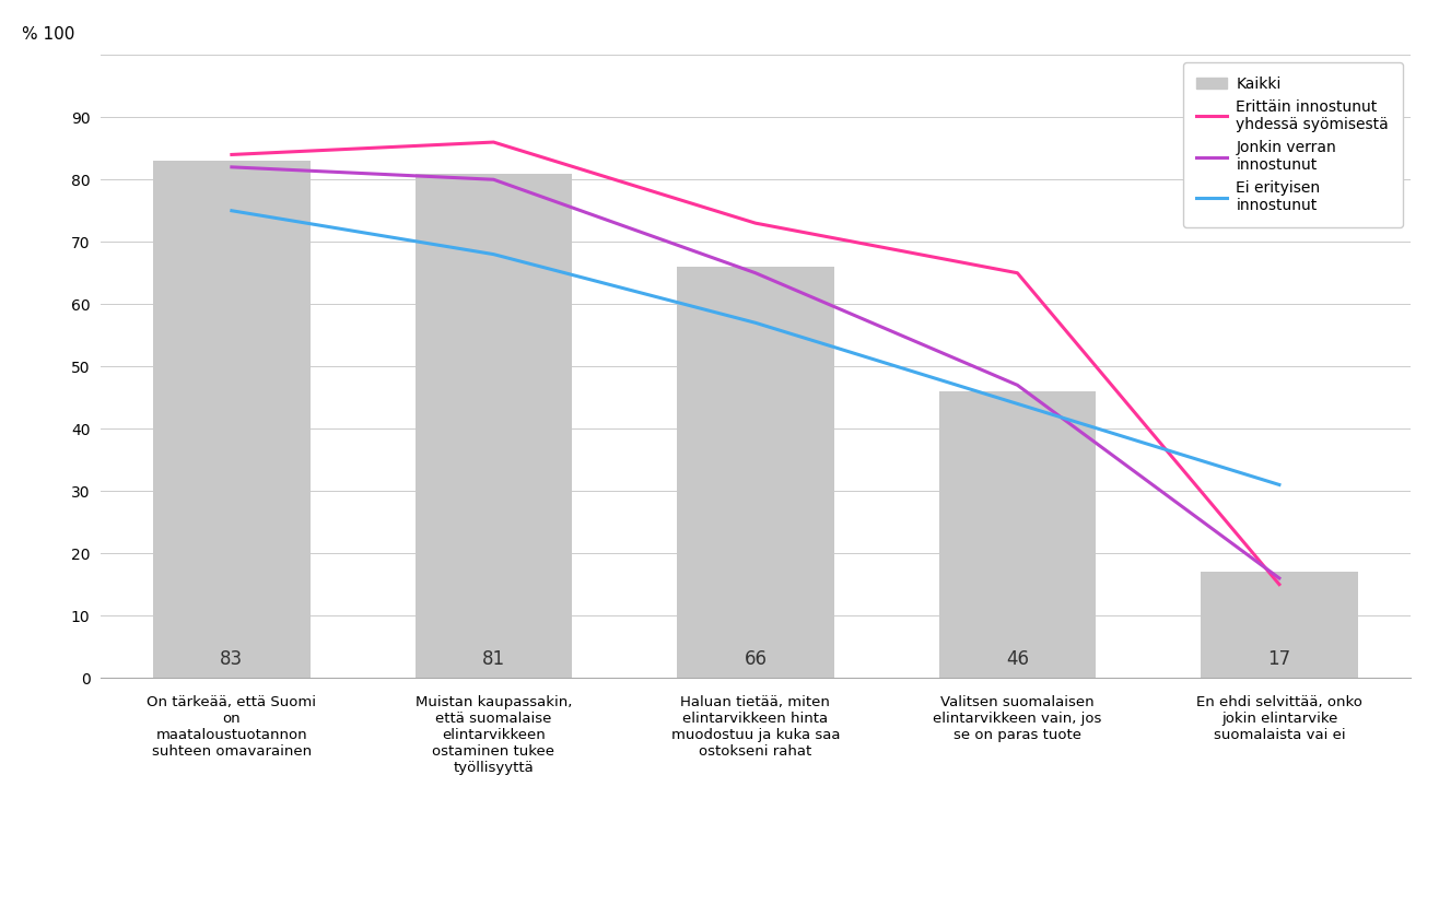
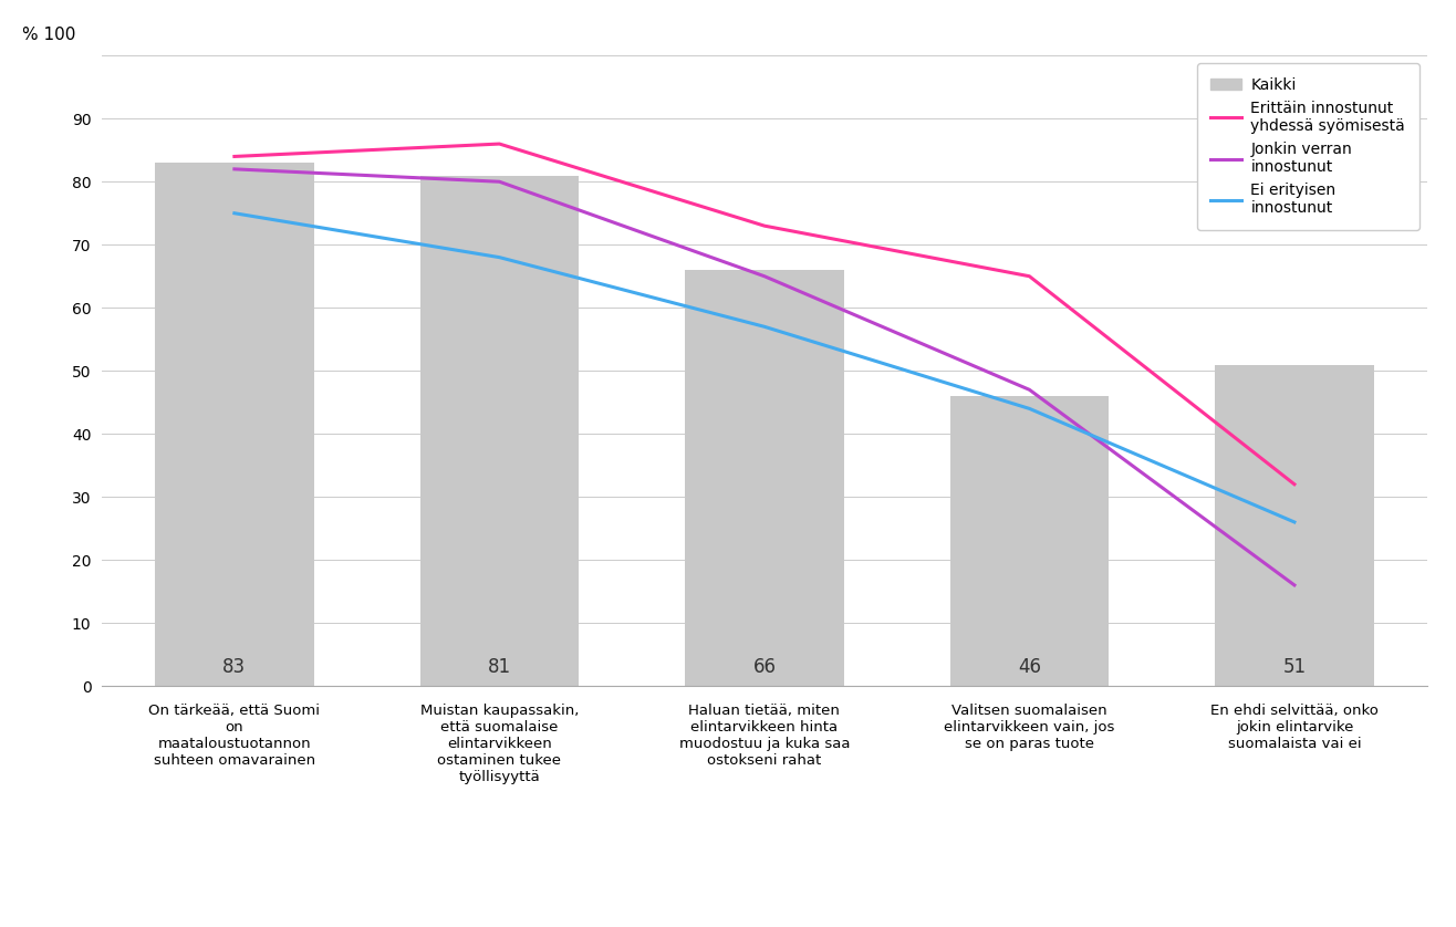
Kaikki/En ehdi selvittää, onko jokin elintarvike suomalaista vai ei: 17 -> 51
Erittäin innostunut yhdessä syömisestä/En ehdi selvittää, onko jokin elintarvike suomalaista vai ei: 15 -> 32
Ei erityisen innostunut/En ehdi selvittää, onko jokin elintarvike suomalaista vai ei: 31 -> 26
